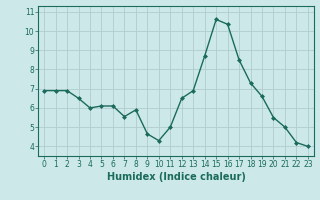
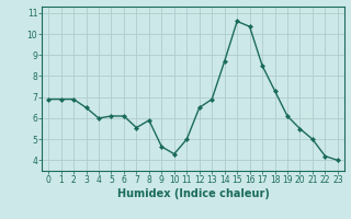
19: 6.6 -> 6.1
